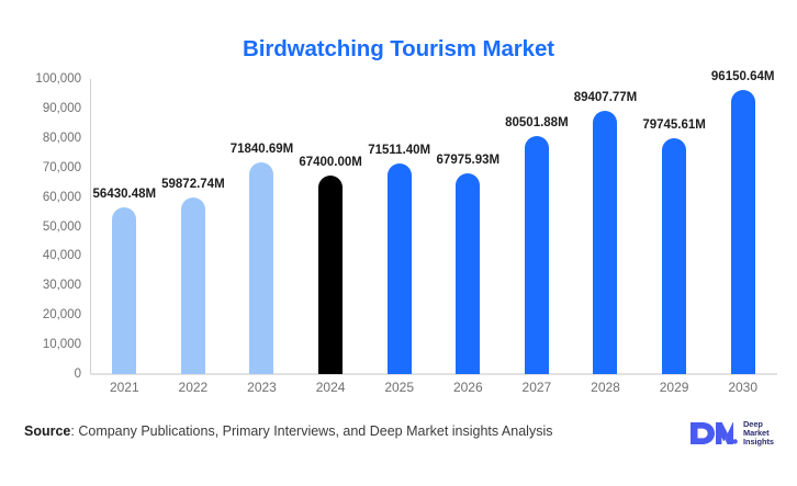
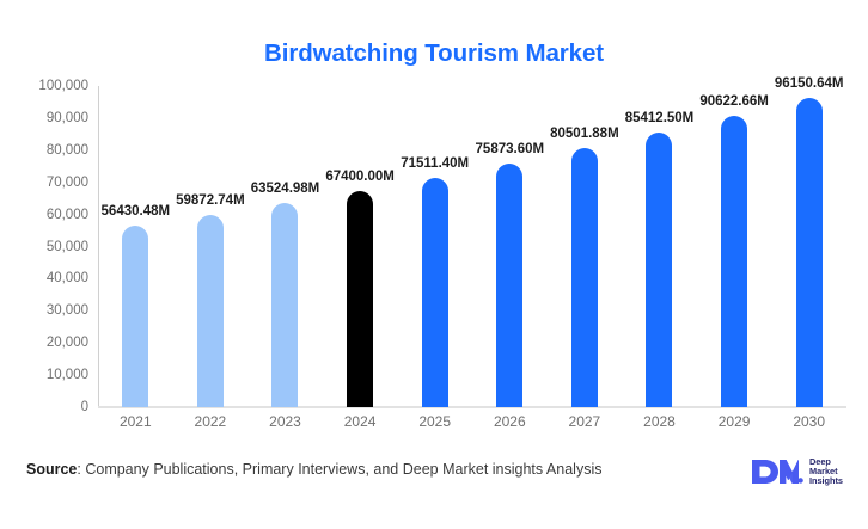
2023: 71840.69M -> 63524.98M
2026: 67975.93M -> 75873.60M
2028: 89407.77M -> 85412.50M
2029: 79745.61M -> 90622.66M
